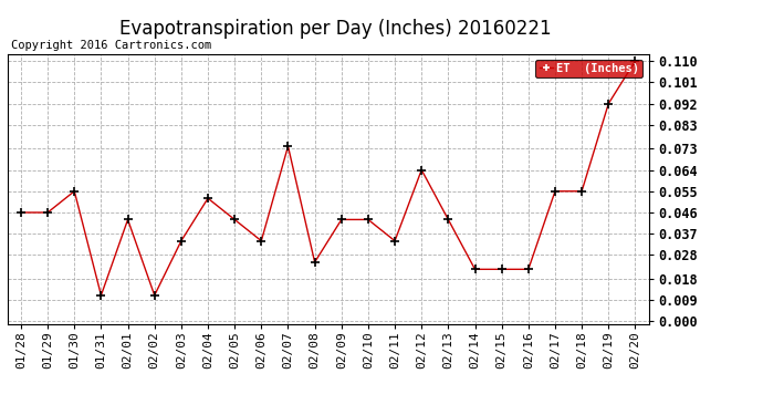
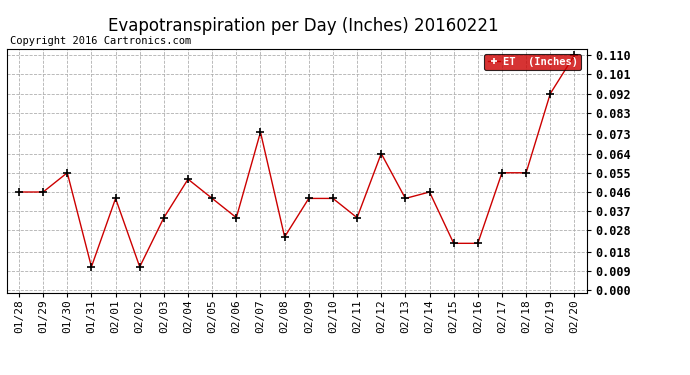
02/14: 0.022 -> 0.046
